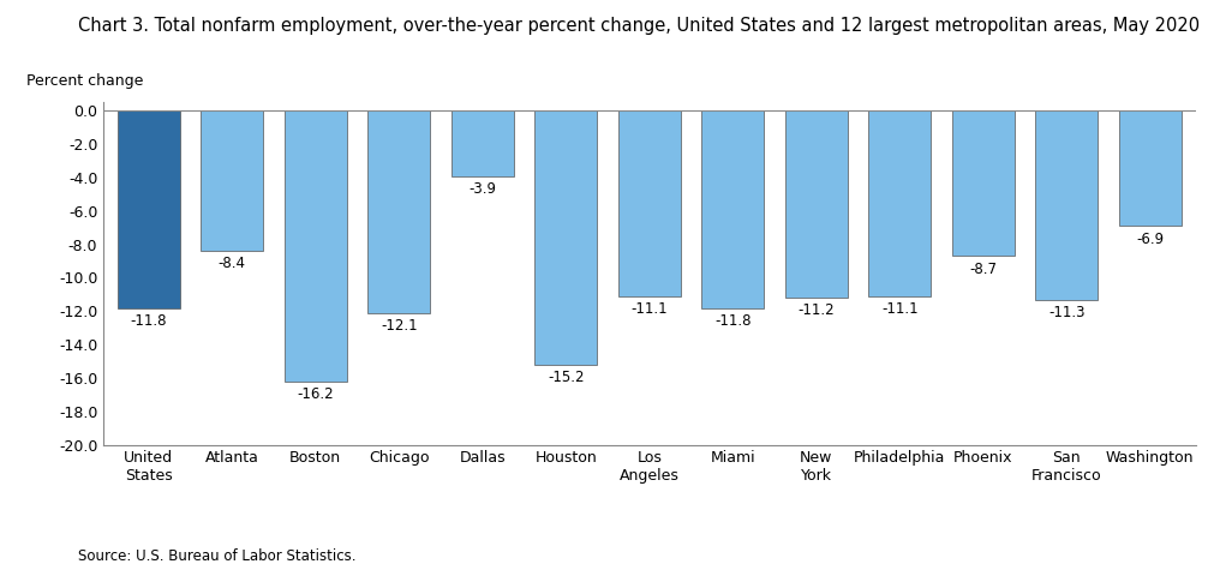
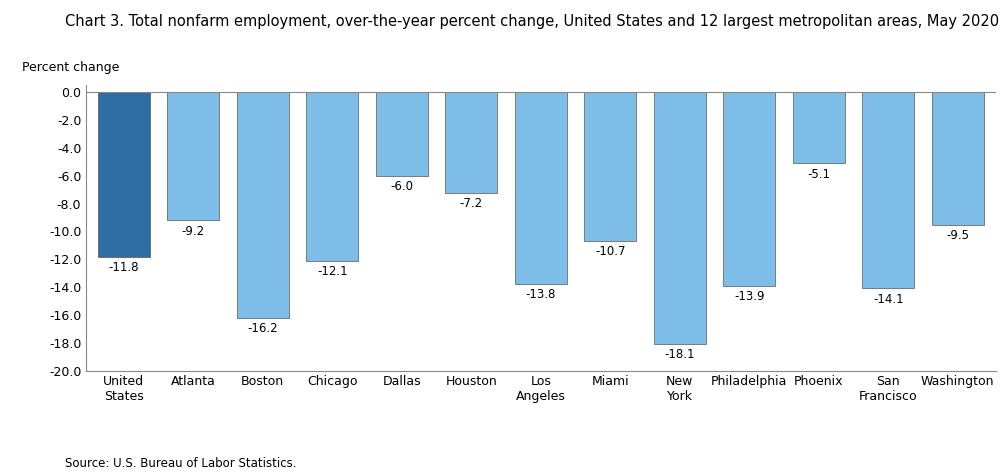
Atlanta: -8.4 -> -9.2
Dallas: -3.9 -> -6.0
Houston: -15.2 -> -7.2
Los Angeles: -11.1 -> -13.8
Miami: -11.8 -> -10.7
New York: -11.2 -> -18.1
Philadelphia: -11.1 -> -13.9
Phoenix: -8.7 -> -5.1
San Francisco: -11.3 -> -14.1
Washington: -6.9 -> -9.5
